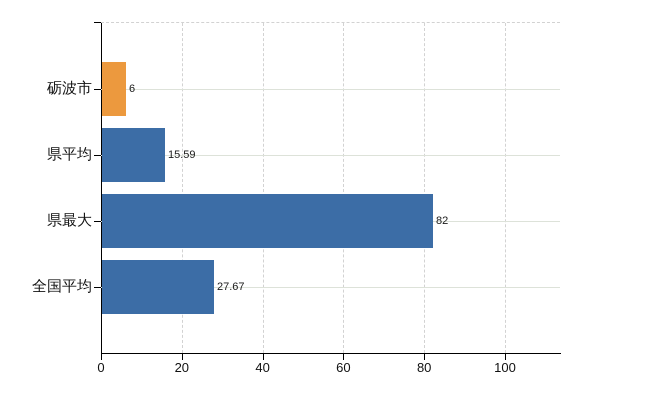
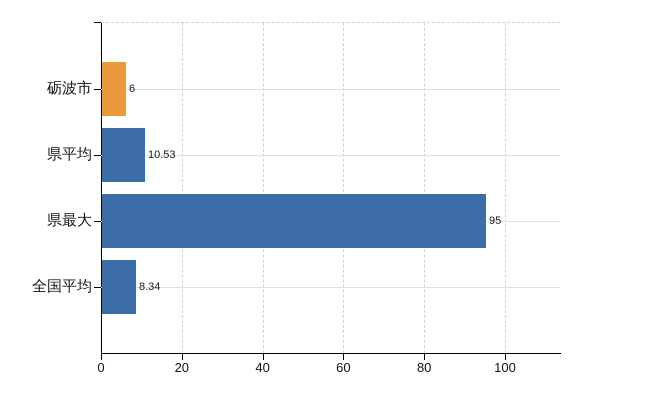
県平均: 15.59 -> 10.53
県最大: 82 -> 95
全国平均: 27.67 -> 8.34
